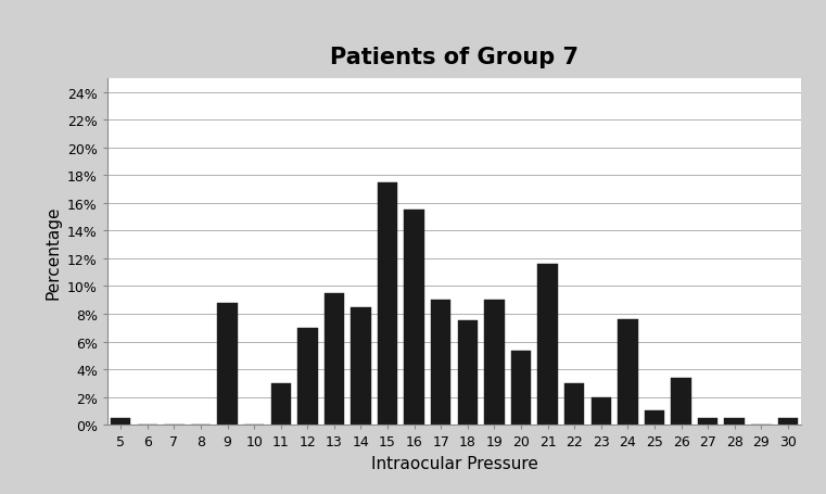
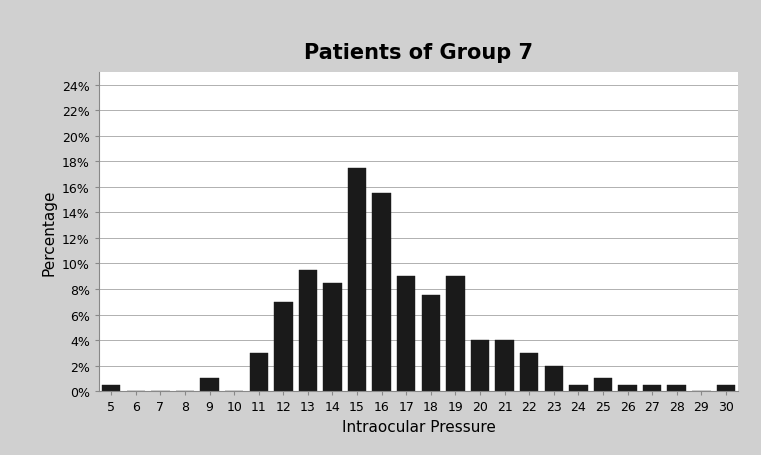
9: 8.8% -> 1.0%
20: 5.3% -> 4.0%
21: 11.6% -> 4.0%
24: 7.6% -> 0.5%
26: 3.4% -> 0.5%
